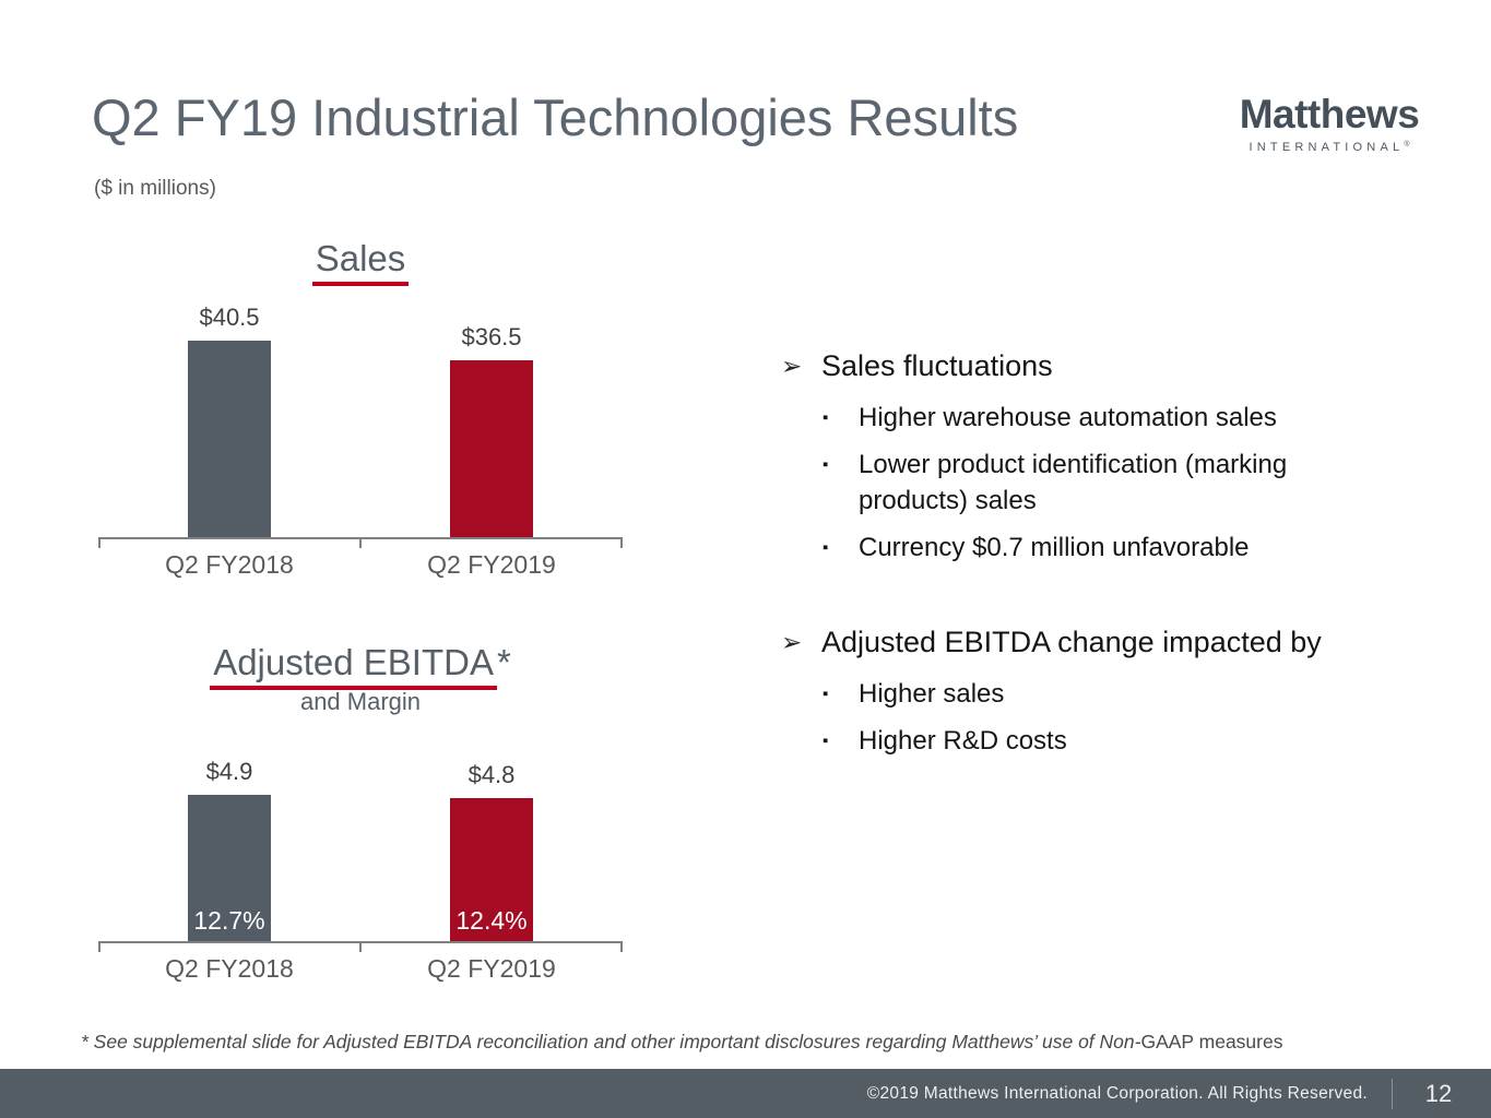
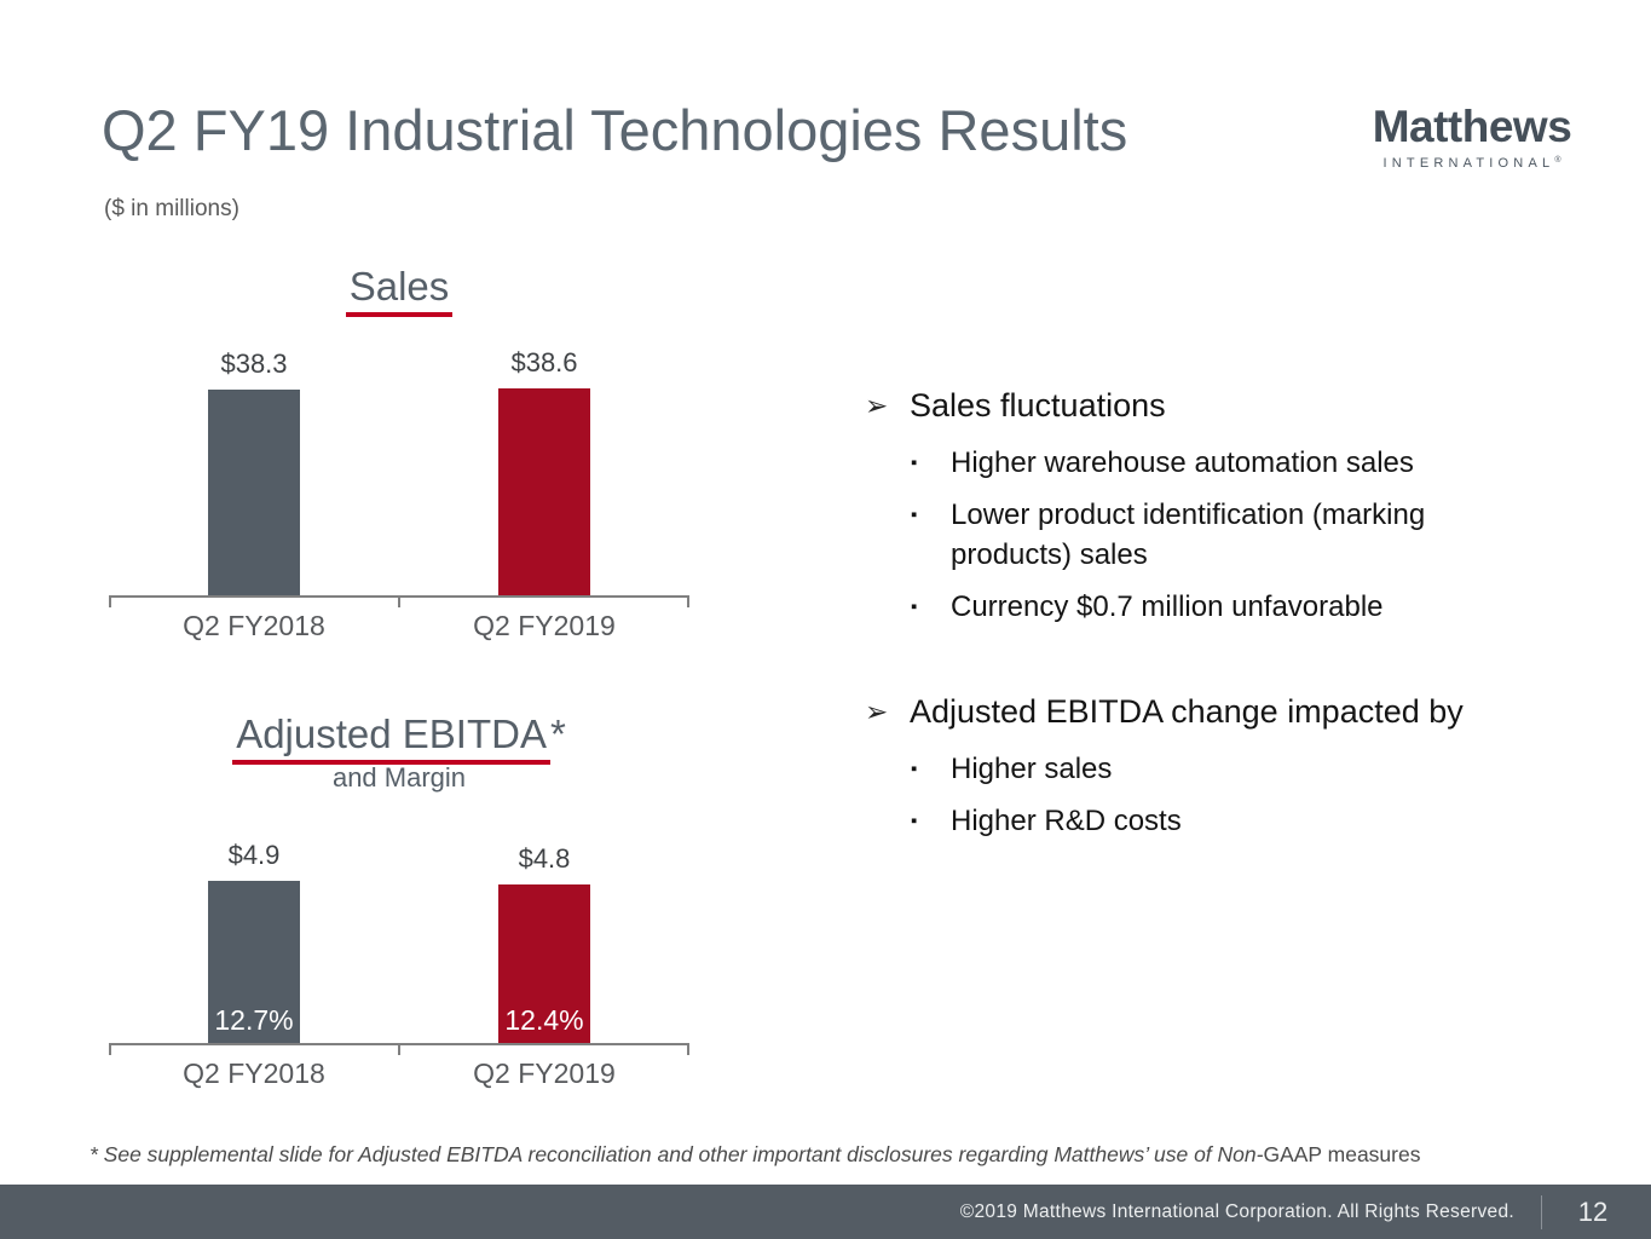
Sales/Q2 FY2018: $40.5 -> $38.3
Sales/Q2 FY2019: $36.5 -> $38.6
